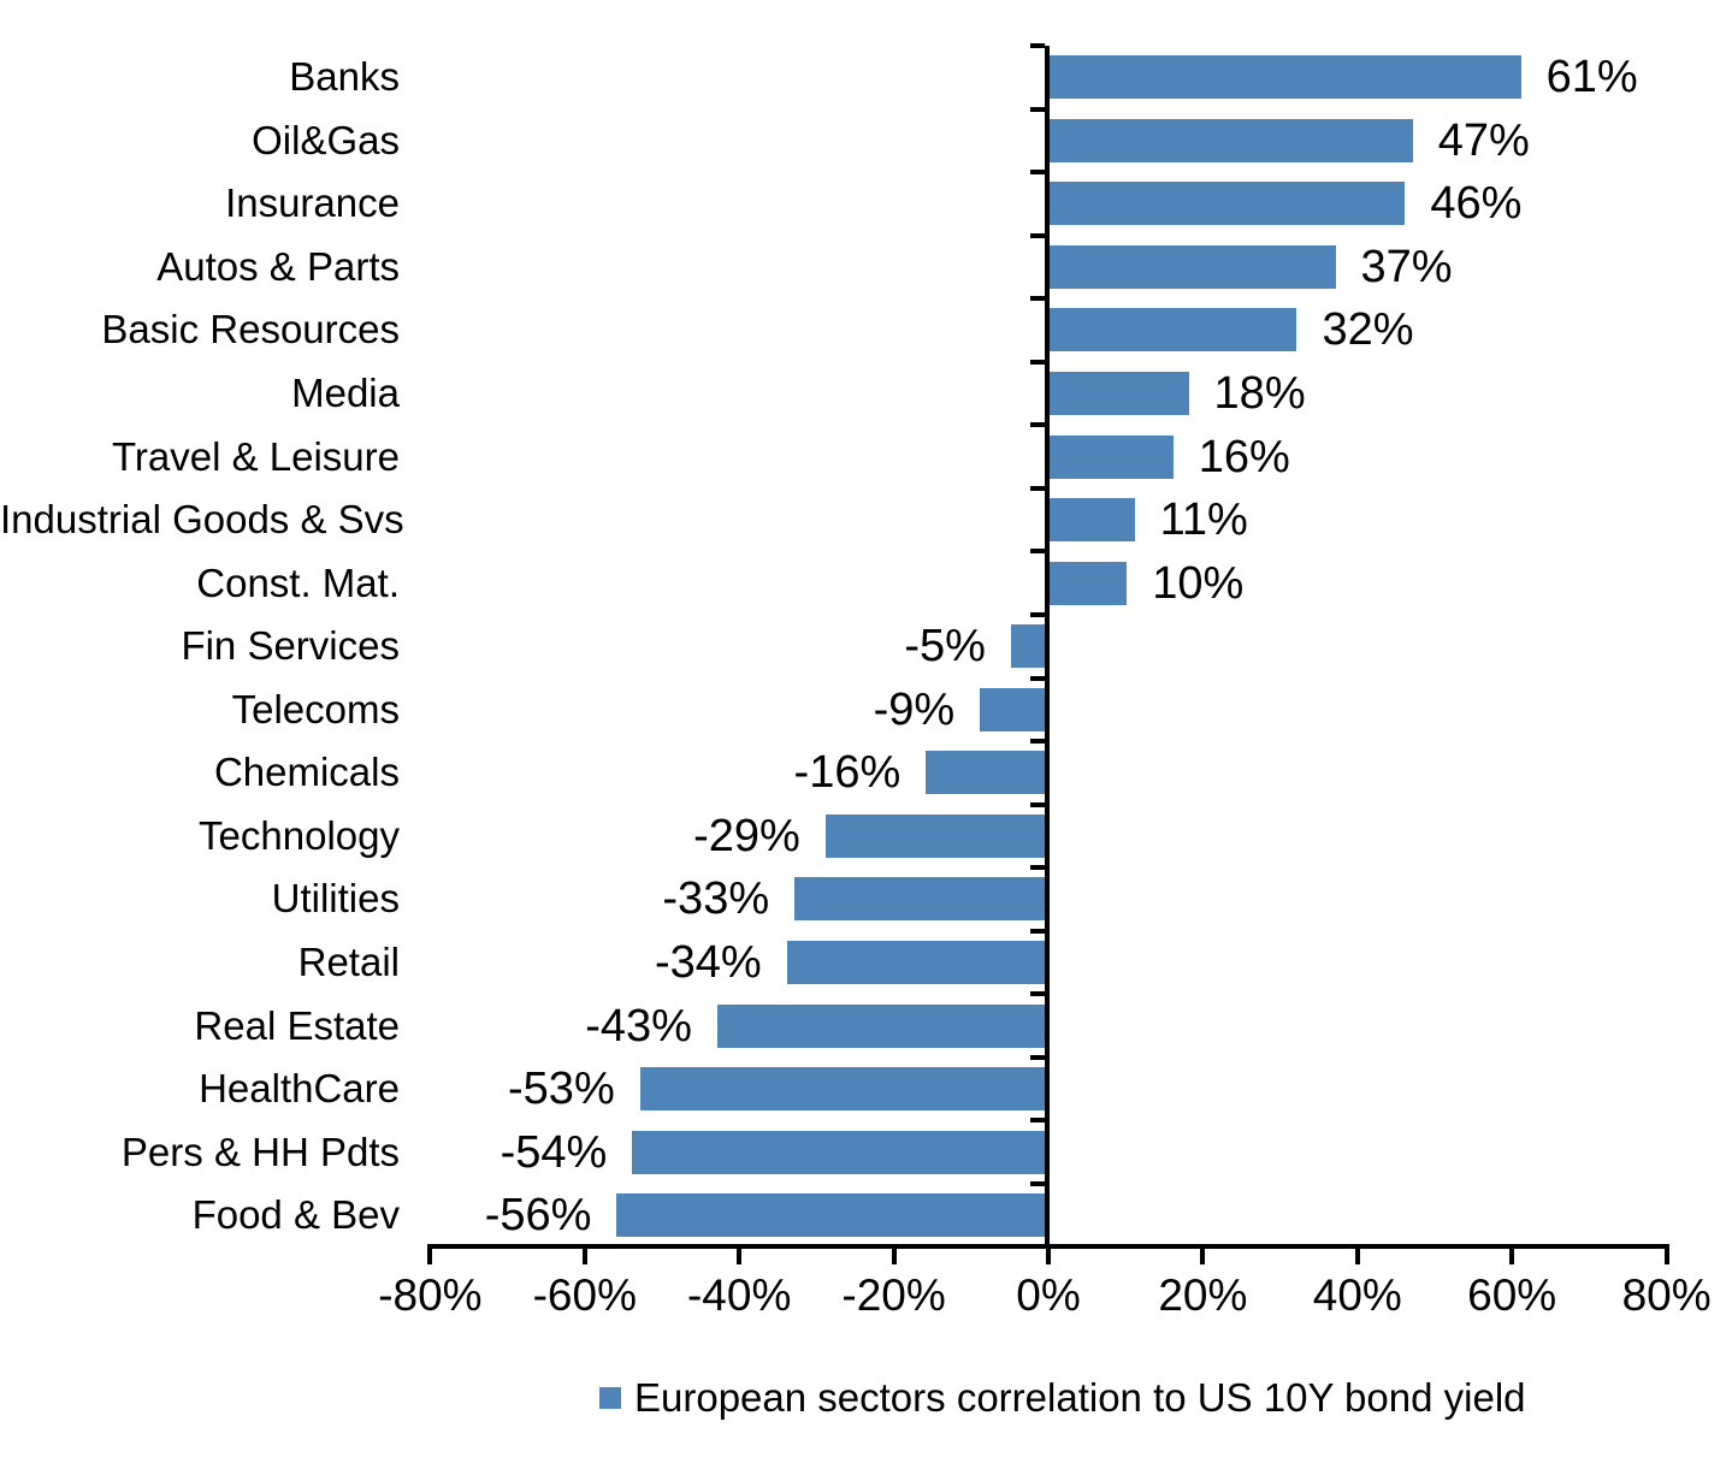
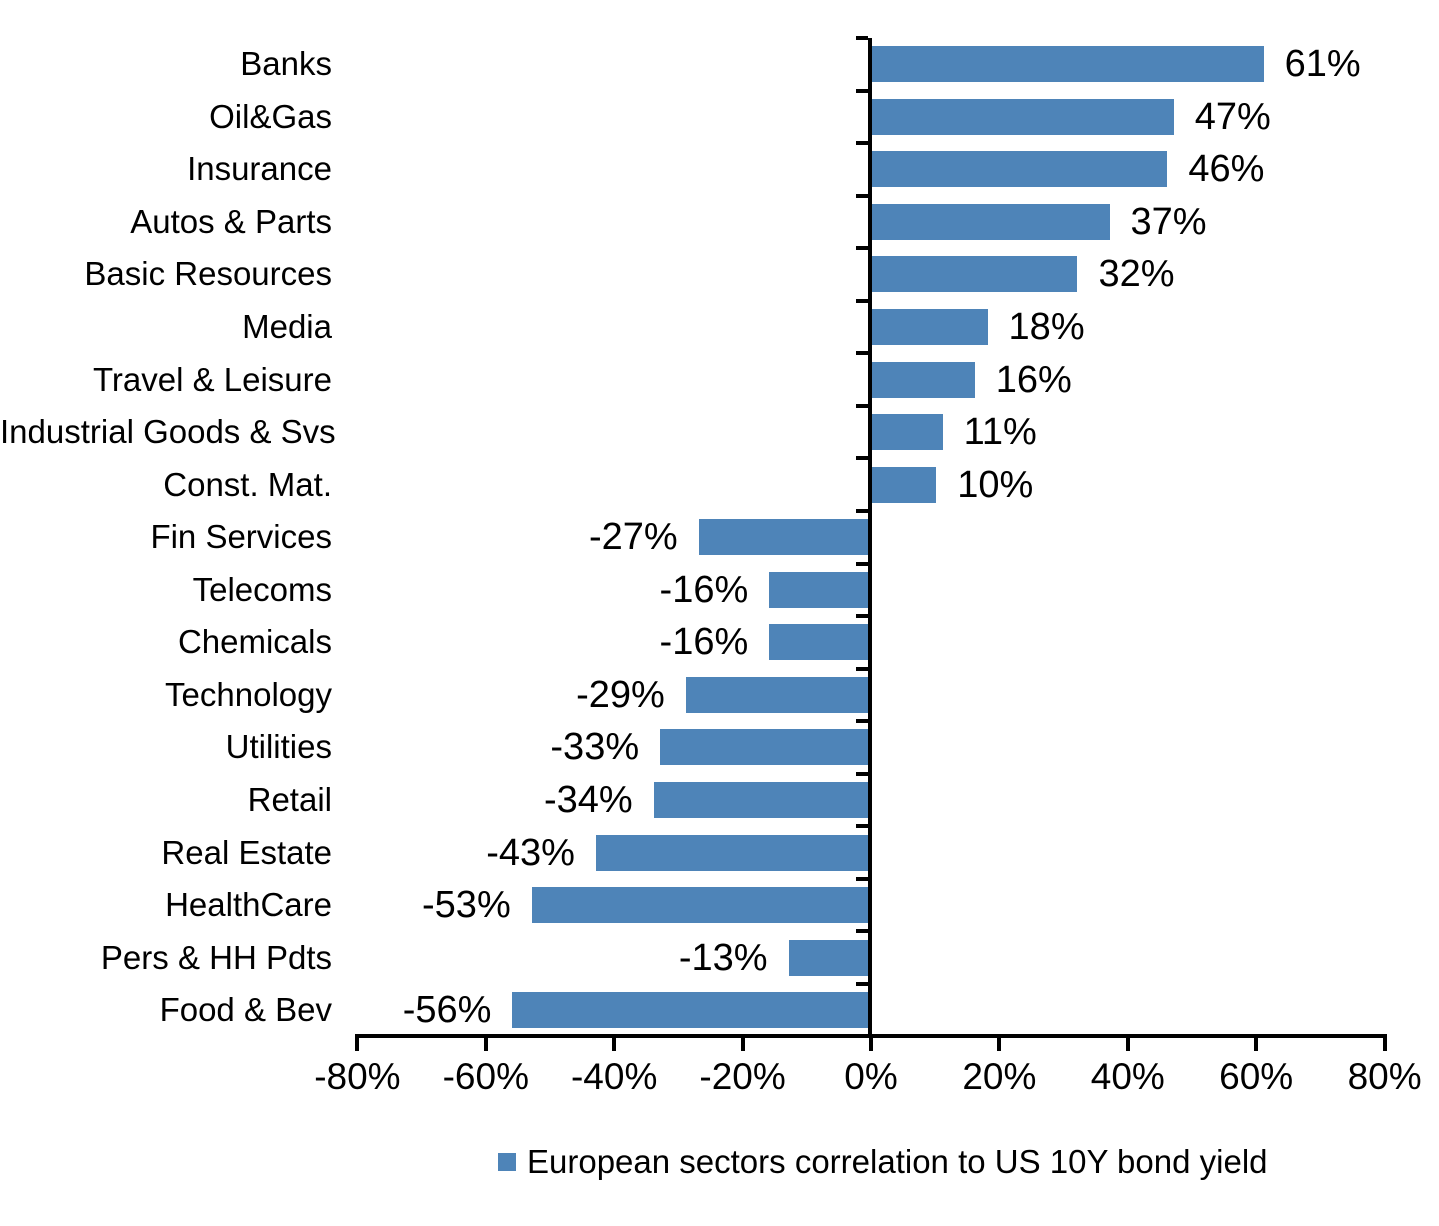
Fin Services: -5% -> -27%
Telecoms: -9% -> -16%
Pers & HH Pdts: -54% -> -13%
